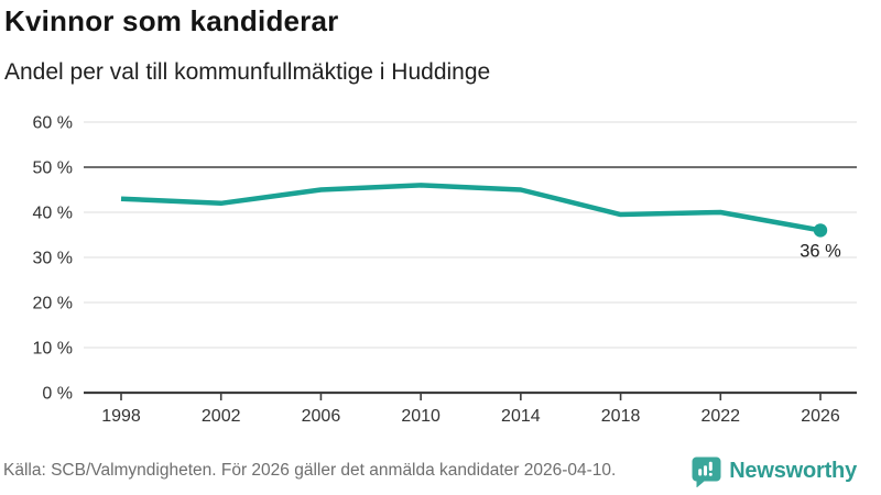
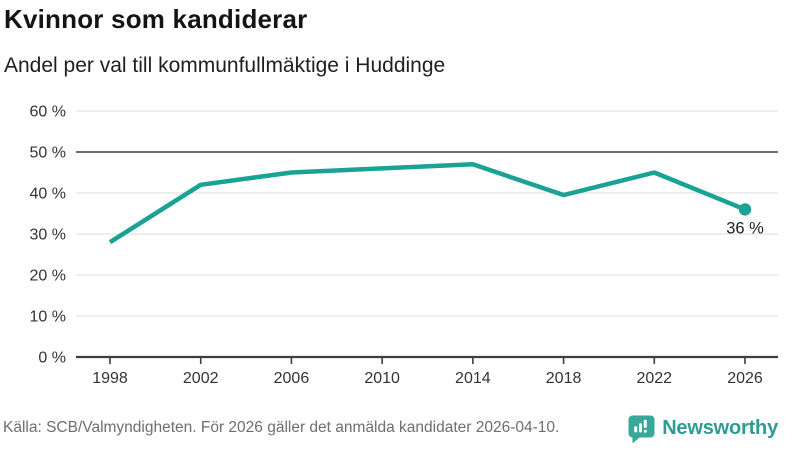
1998: 43% -> 28%
2014: 45% -> 47%
2022: 40% -> 45%
